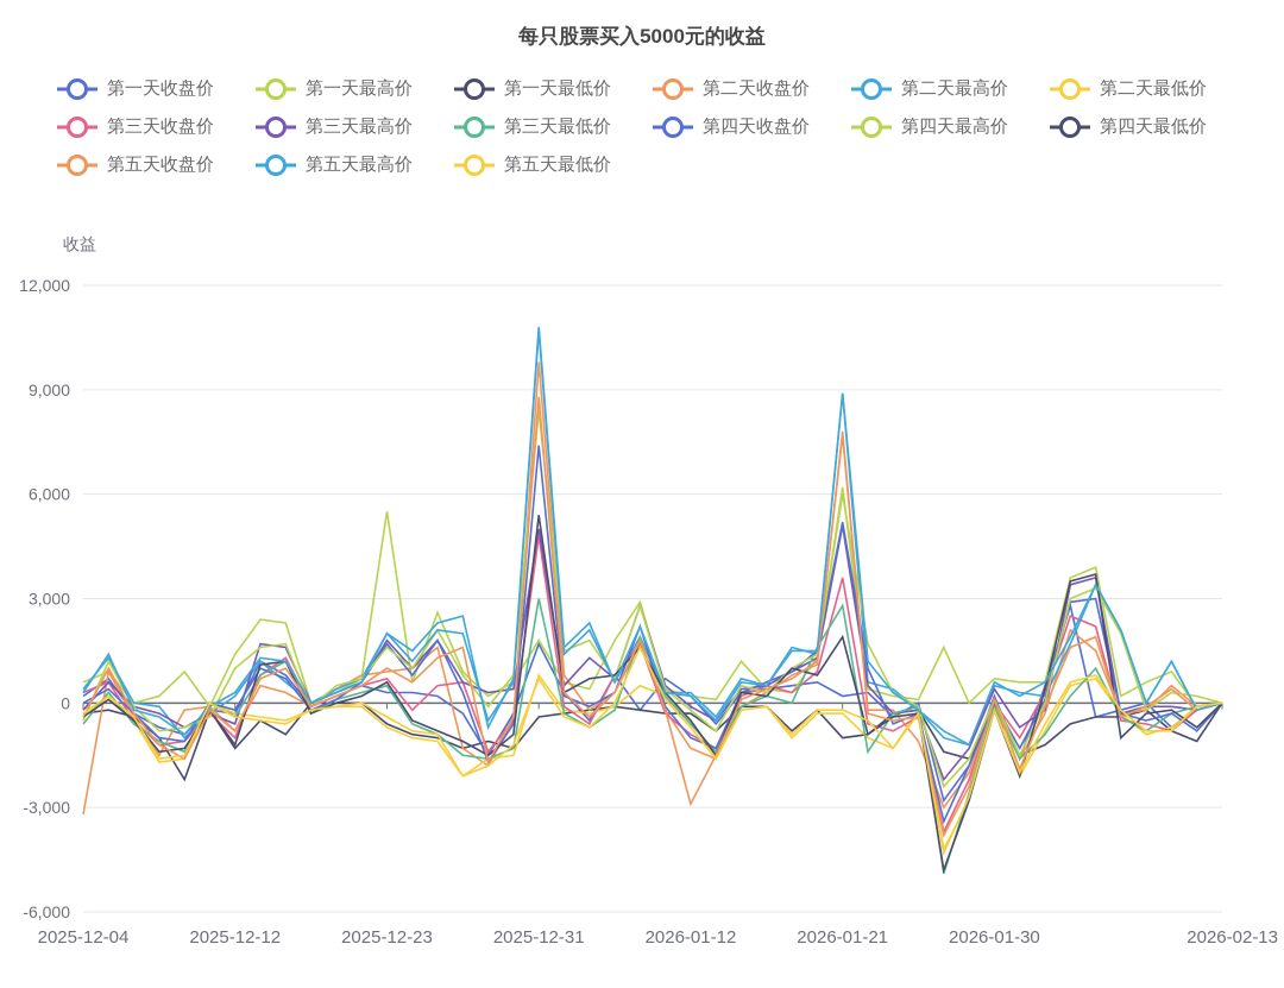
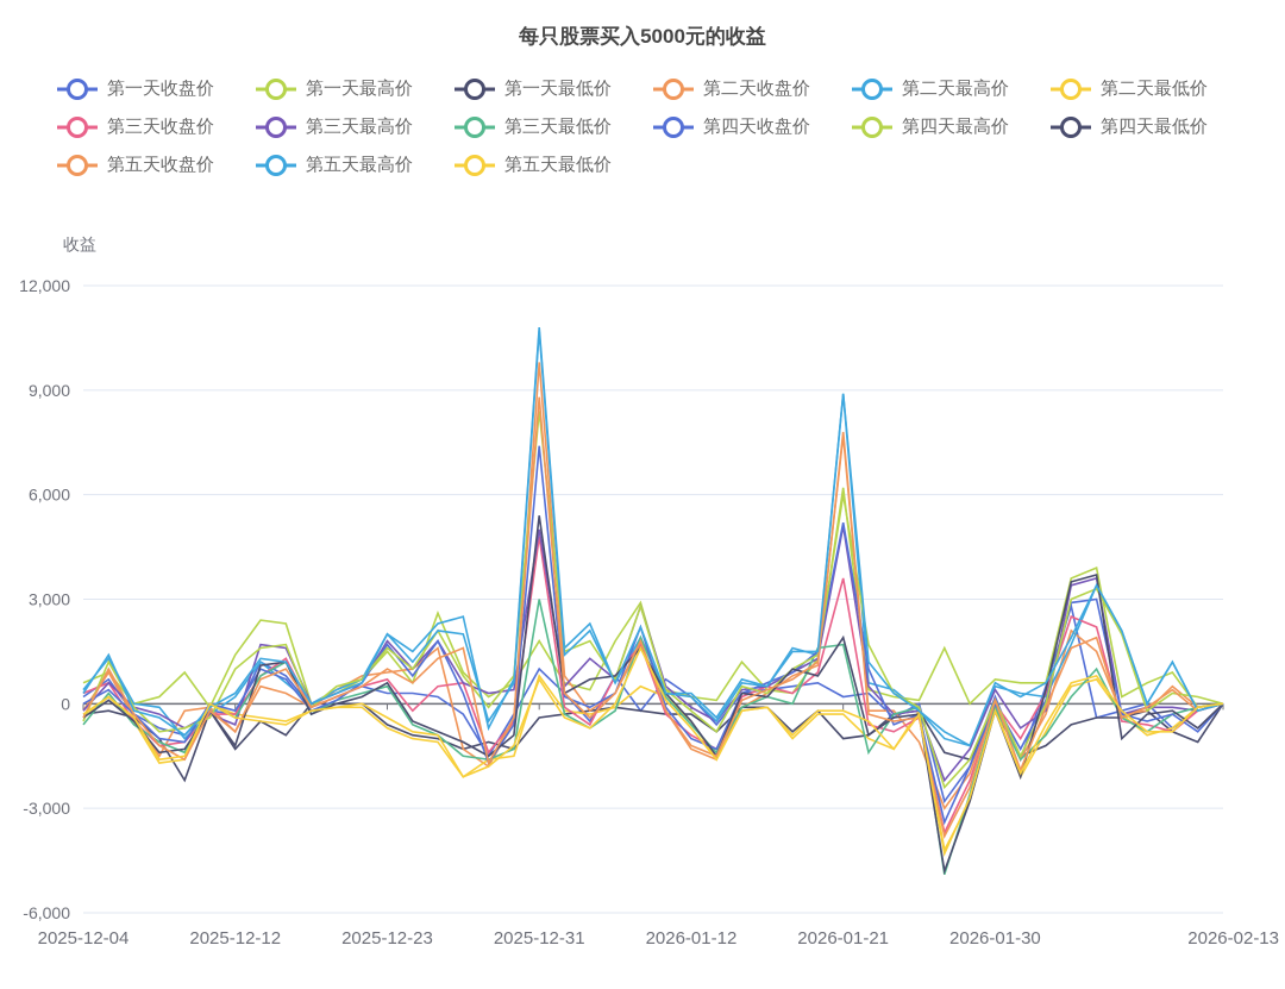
第二天收盘价/2025-12-04: -3200 -> -200
第三天收盘价/2025-12-12: -1000 -> -300
第一天最高价/2025-12-23: 5500 -> 1500
第一天收盘价/2025-12-31: 1700 -> 1000
第五天收盘价/2026-01-12: -2900 -> -1200
第三天最低价/2026-01-21: 2800 -> 1700
